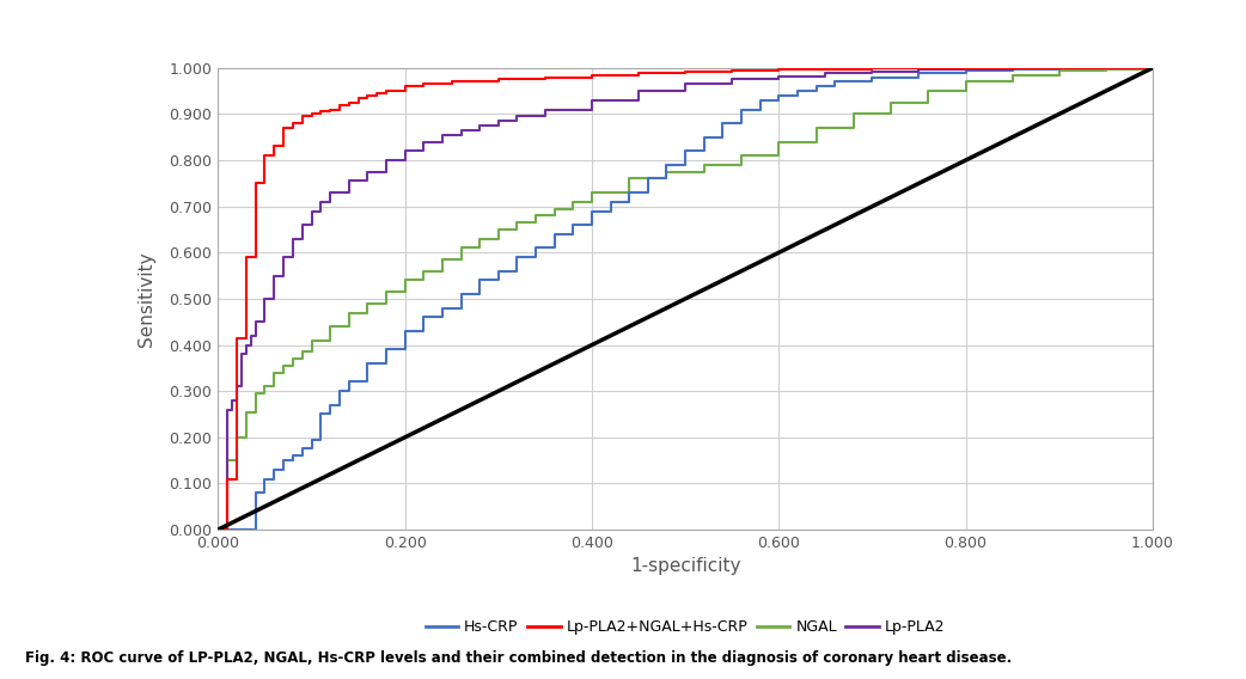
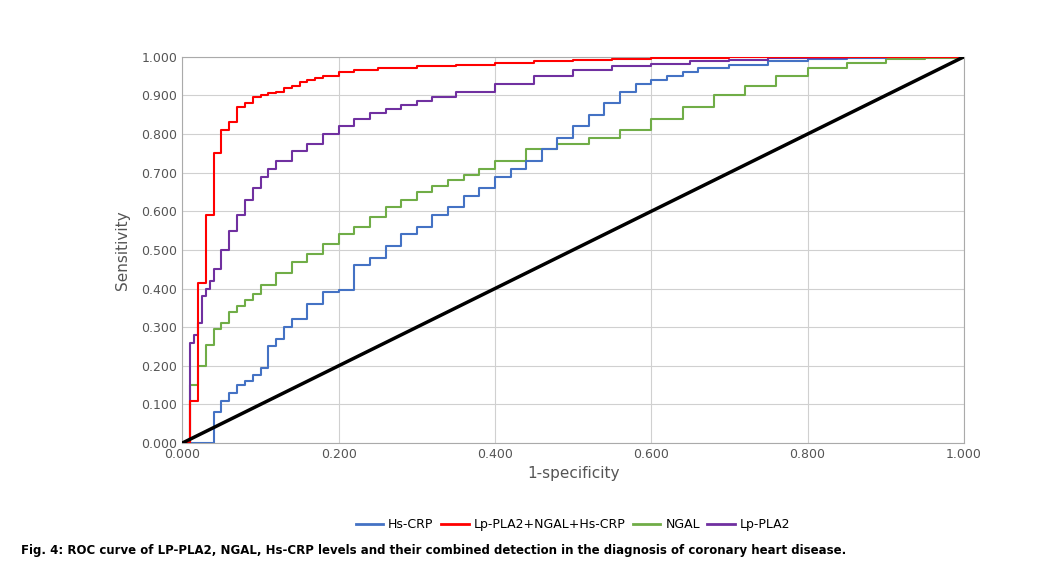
Hs-CRP/0.200: 0.430 -> 0.395
